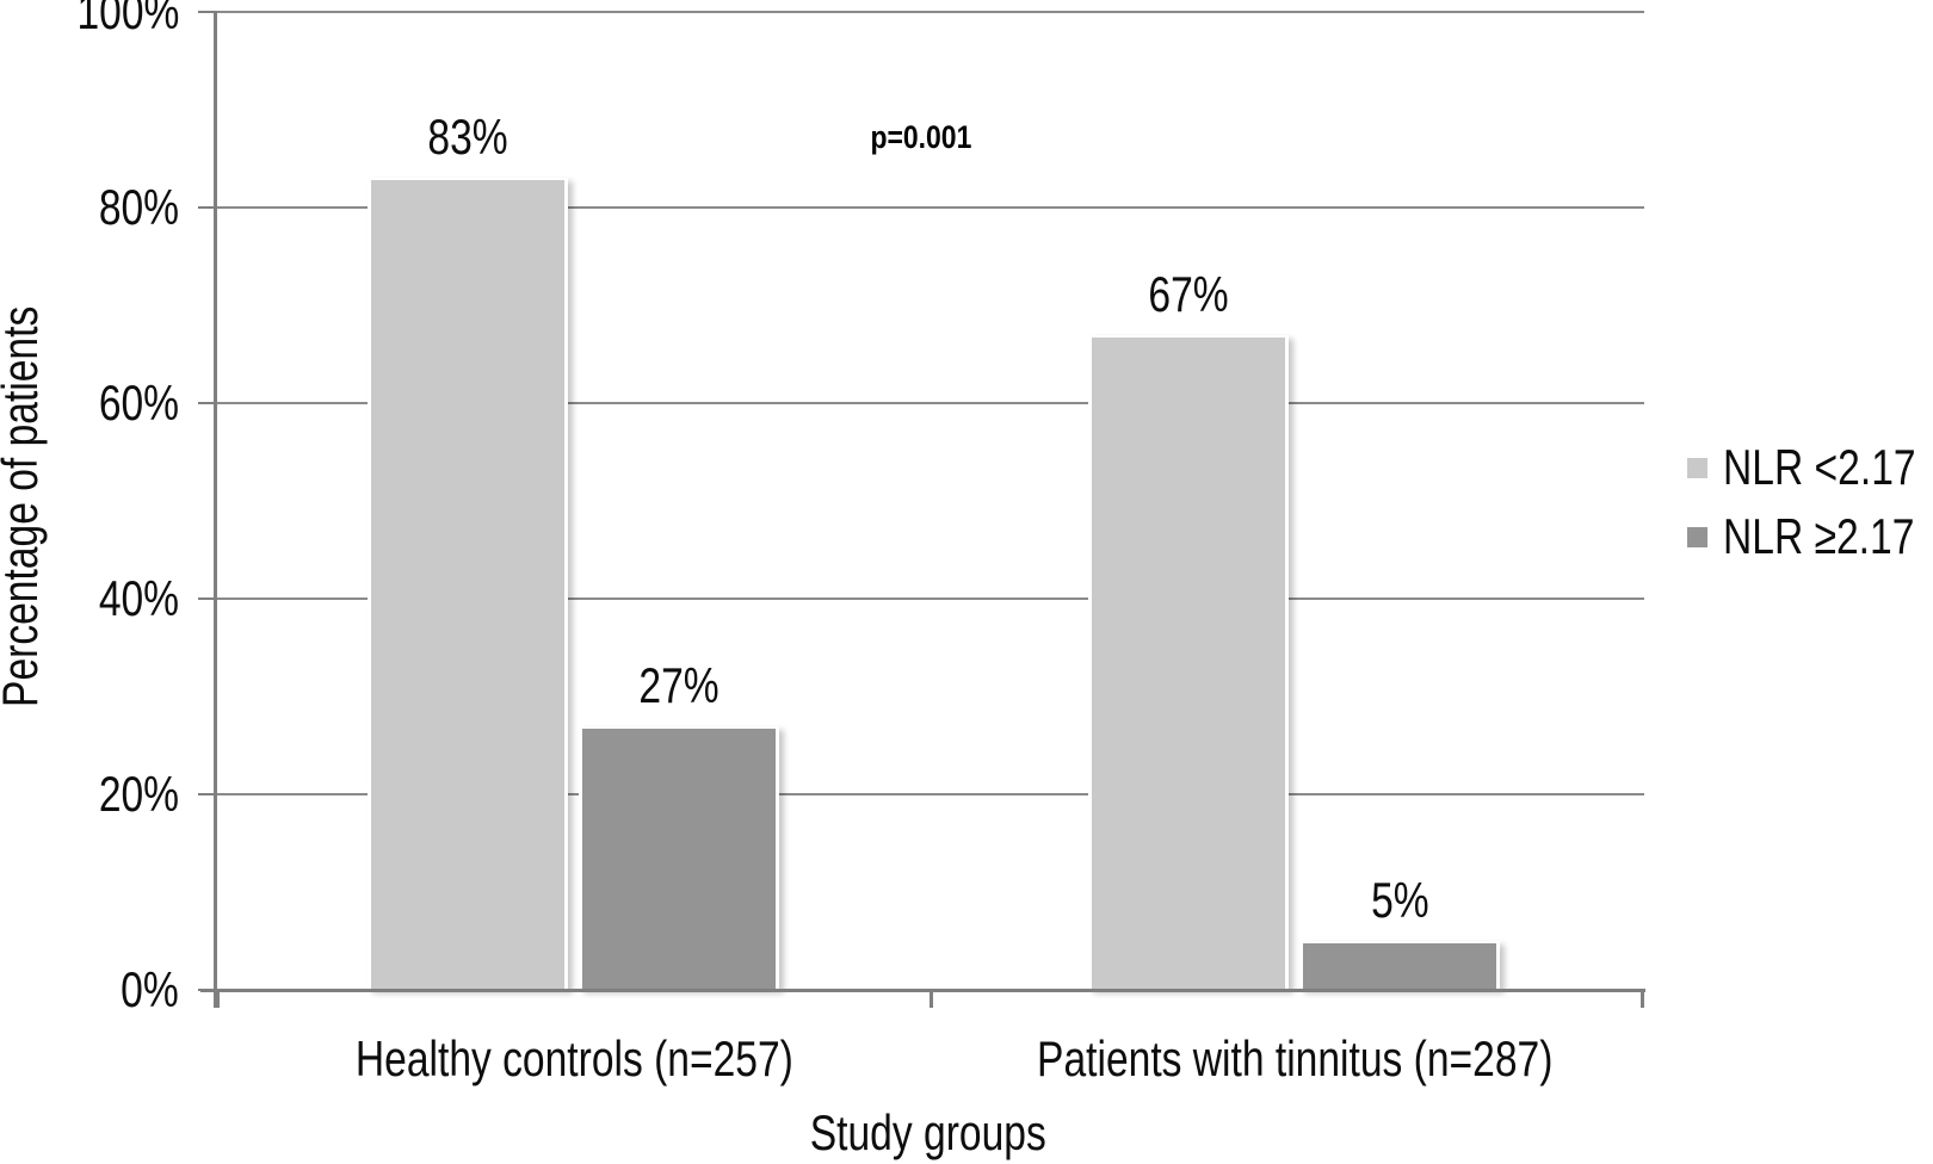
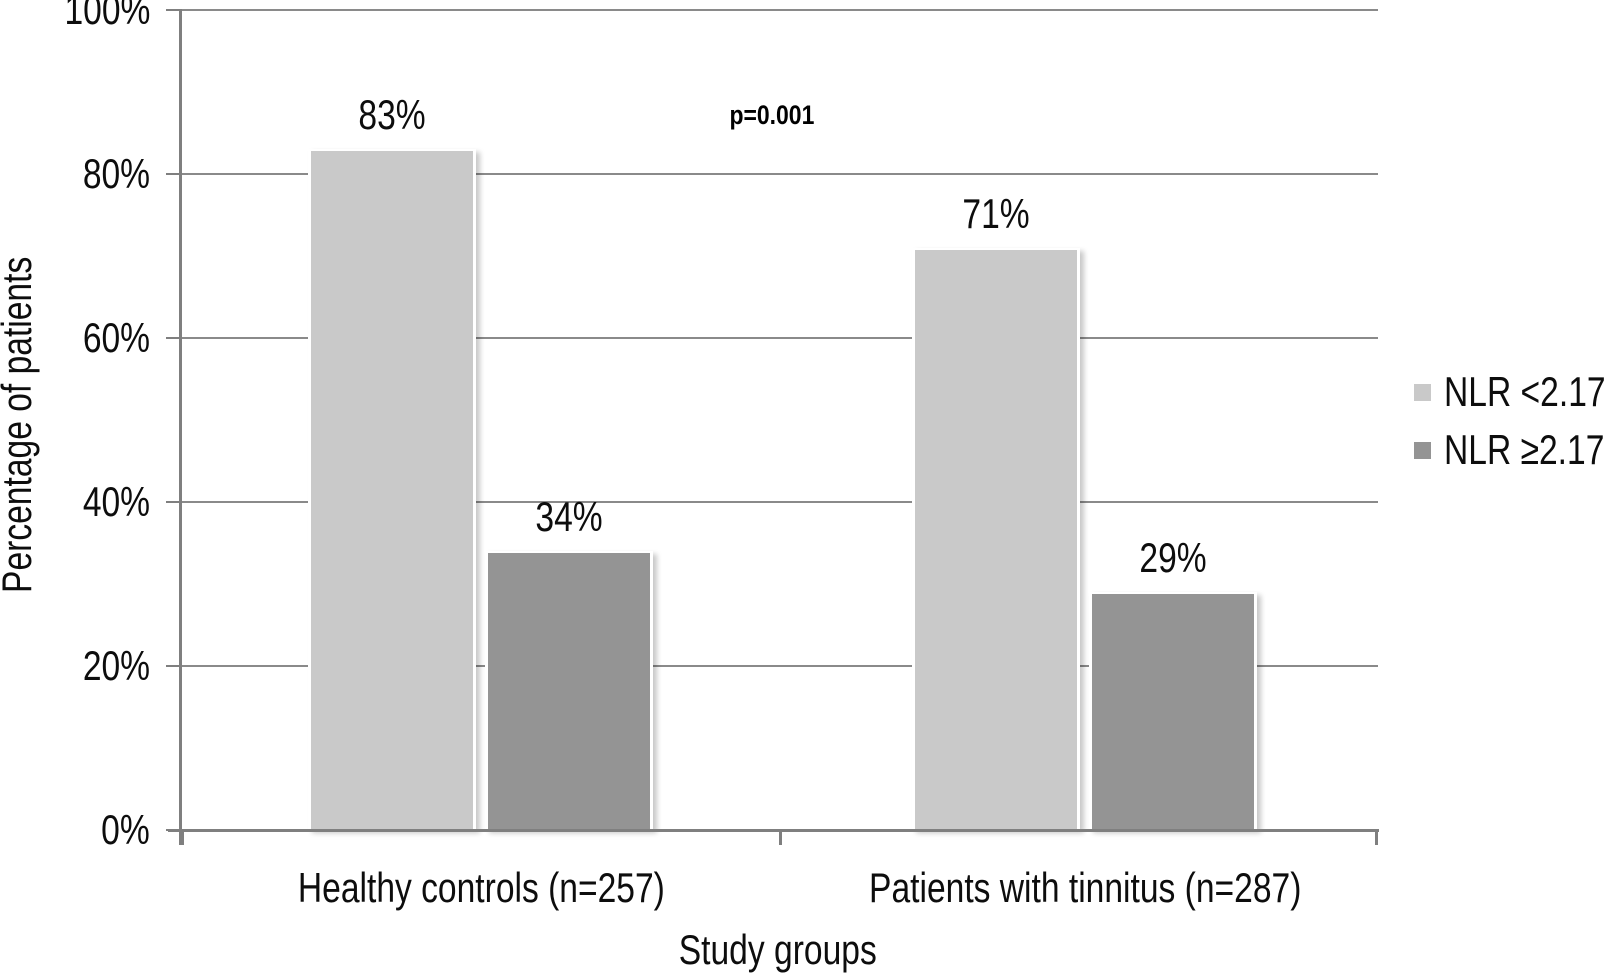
NLR ≥2.17/Healthy controls (n=257): 27% -> 34%
NLR <2.17/Patients with tinnitus (n=287): 67% -> 71%
NLR ≥2.17/Patients with tinnitus (n=287): 5% -> 29%
